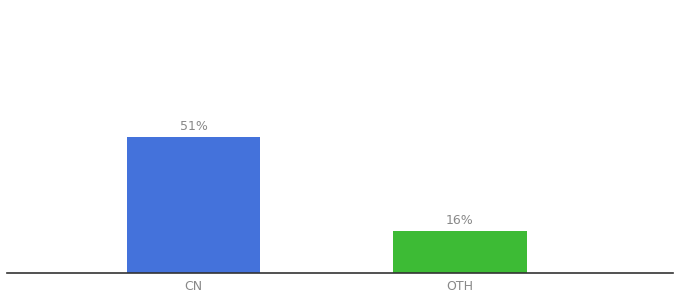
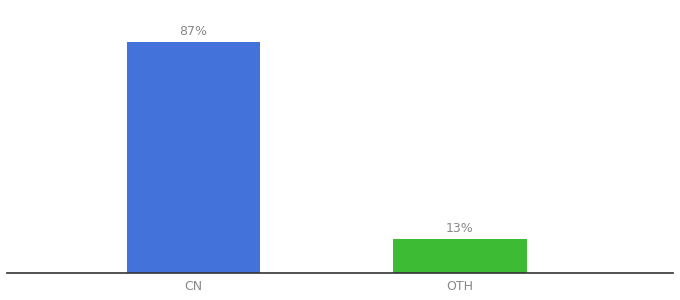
CN: 51% -> 87%
OTH: 16% -> 13%
